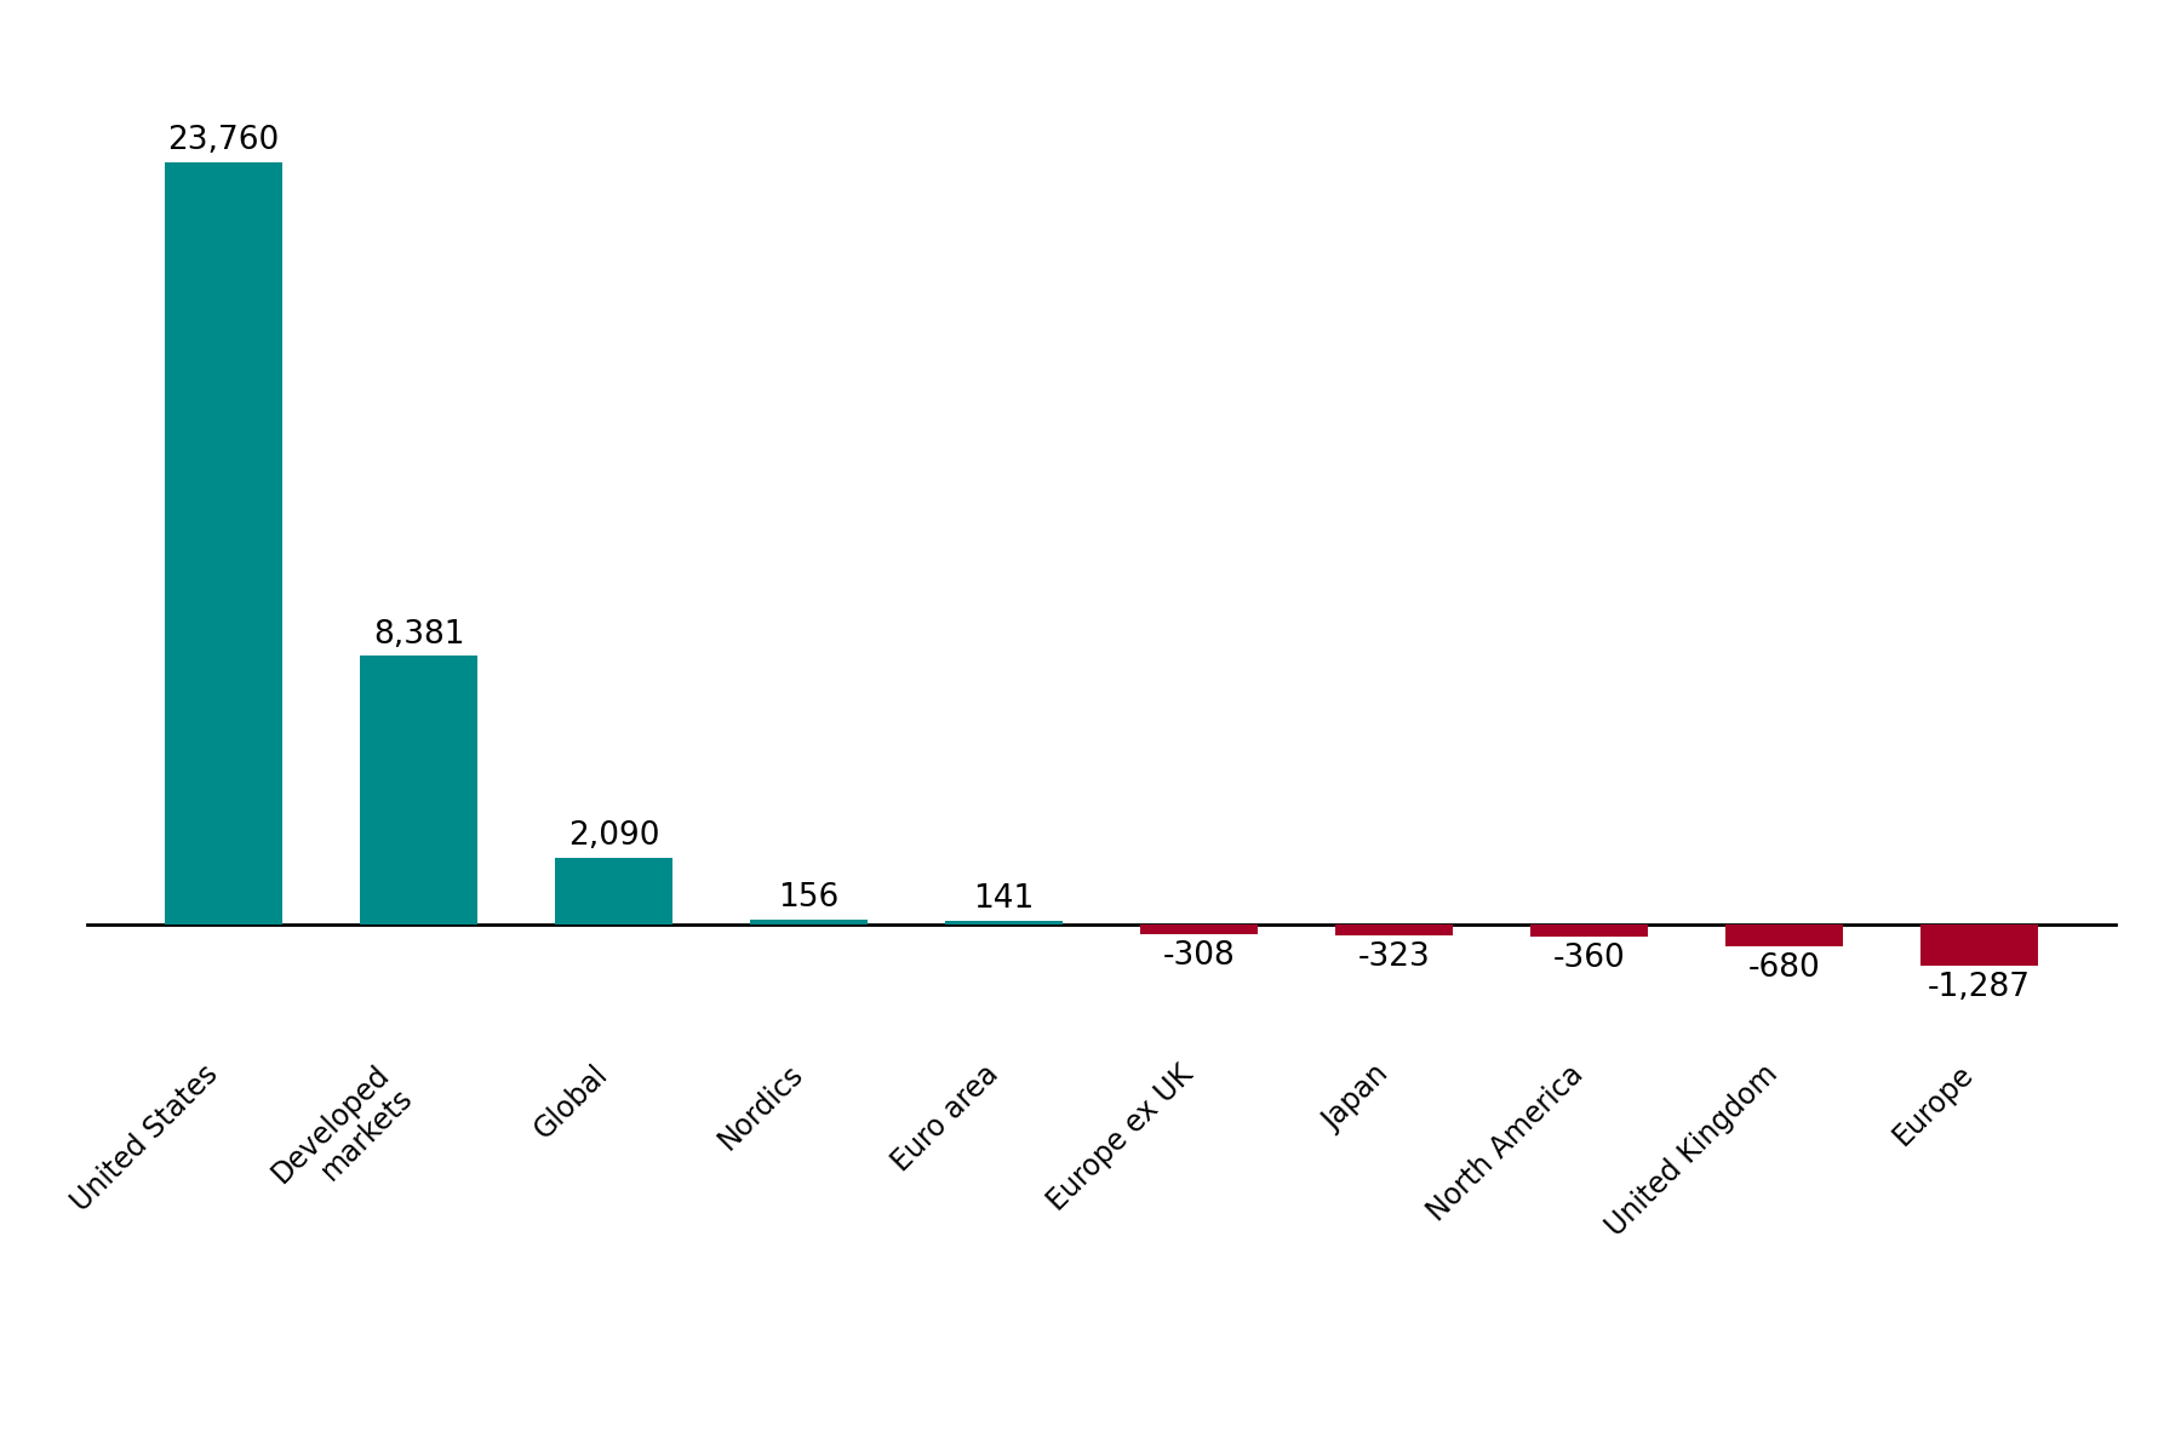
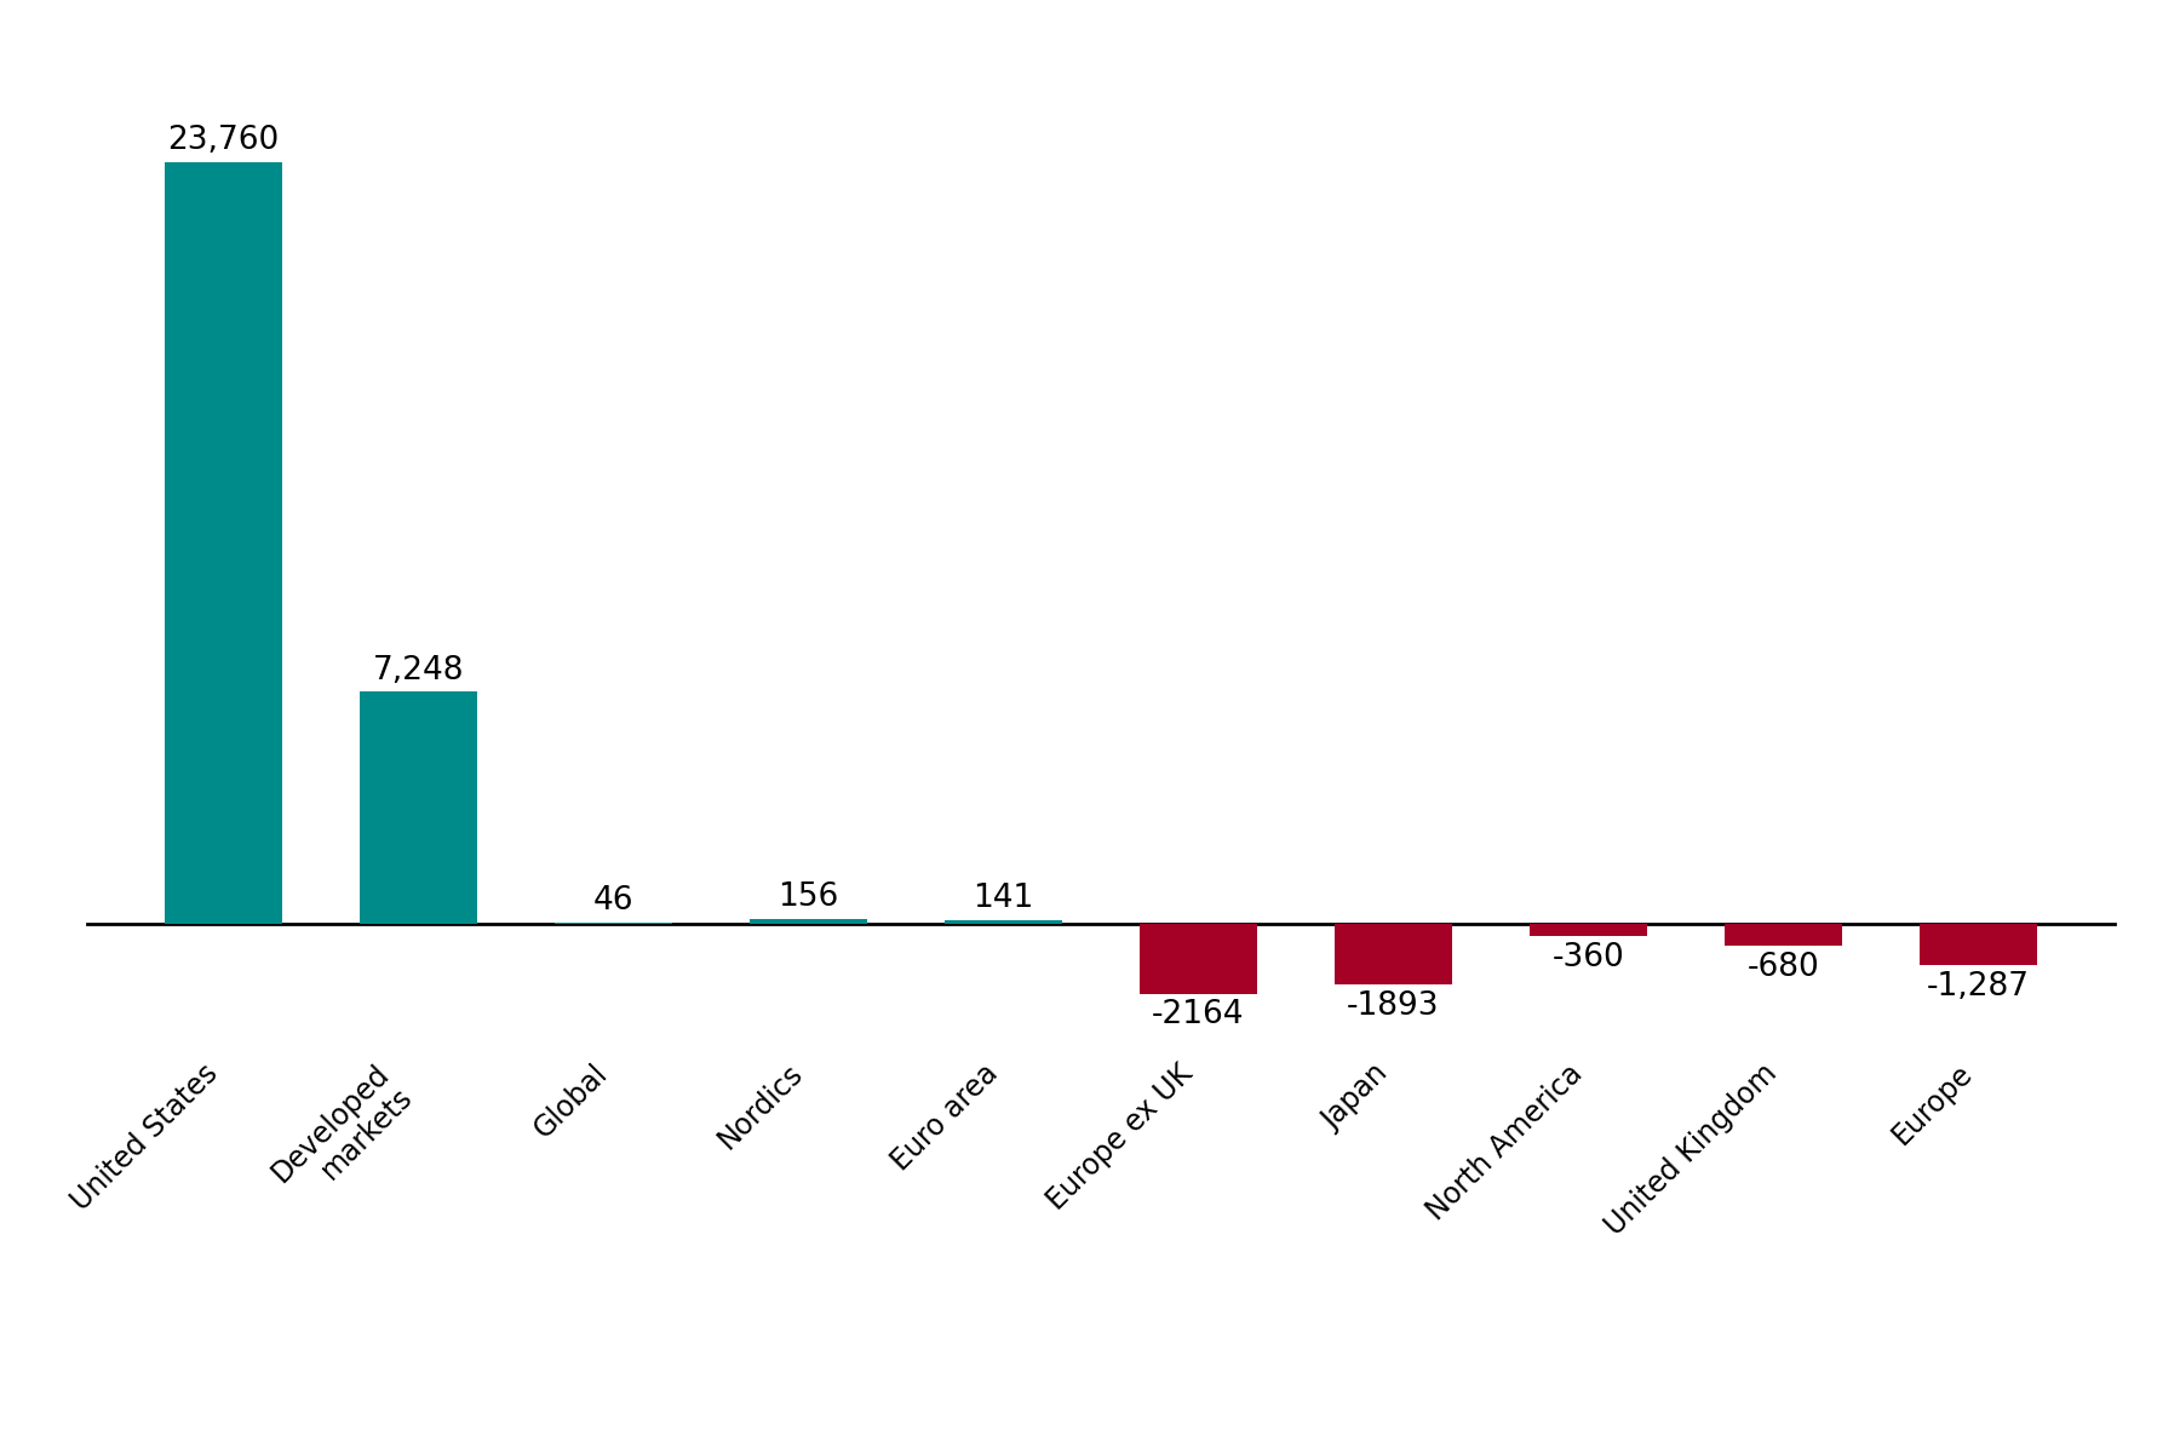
Developed markets: 8,381 -> 7,248
Global: 2,090 -> 46
Europe ex UK: -308 -> -2164
Japan: -323 -> -1893
